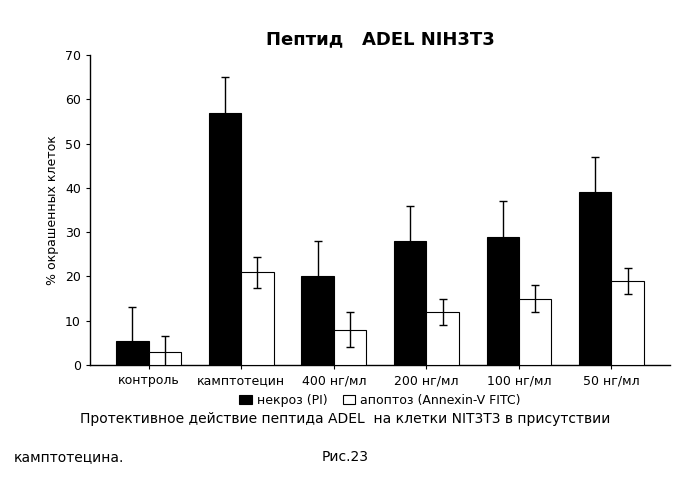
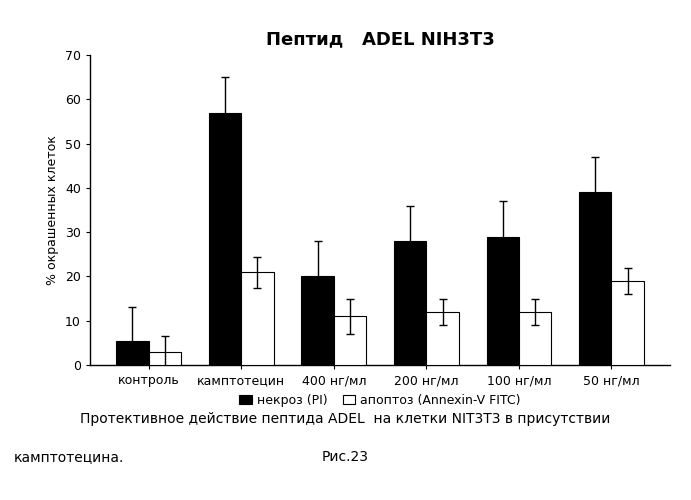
апоптоз (Annexin-V FITC)/400 нг/мл: 8 -> 11
апоптоз (Annexin-V FITC)/100 нг/мл: 15 -> 12
